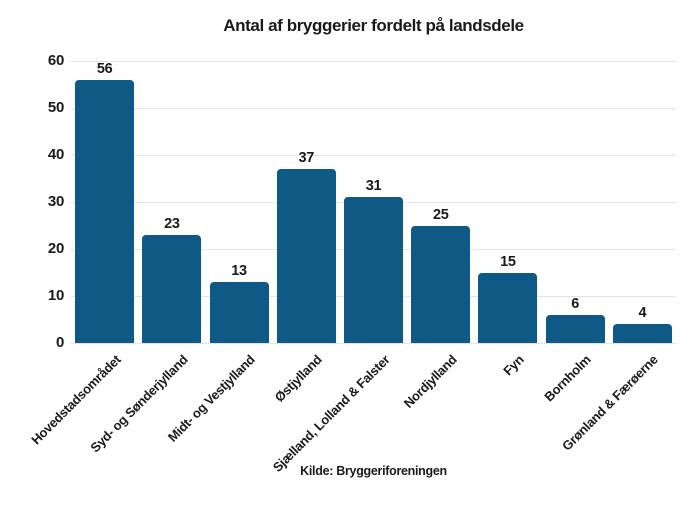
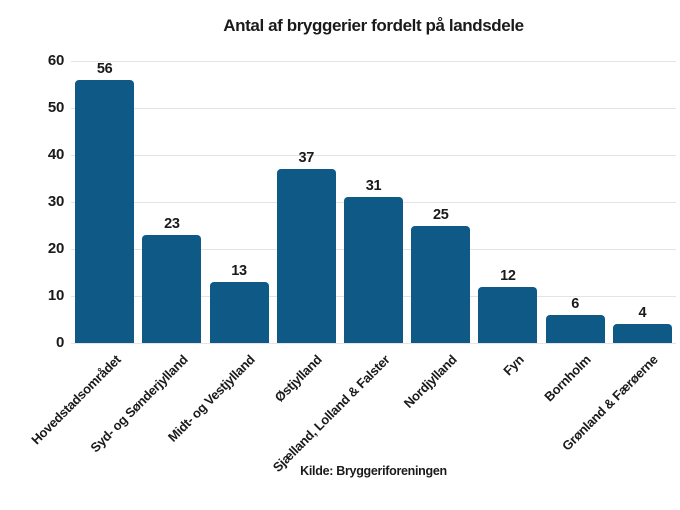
Fyn: 15 -> 12
